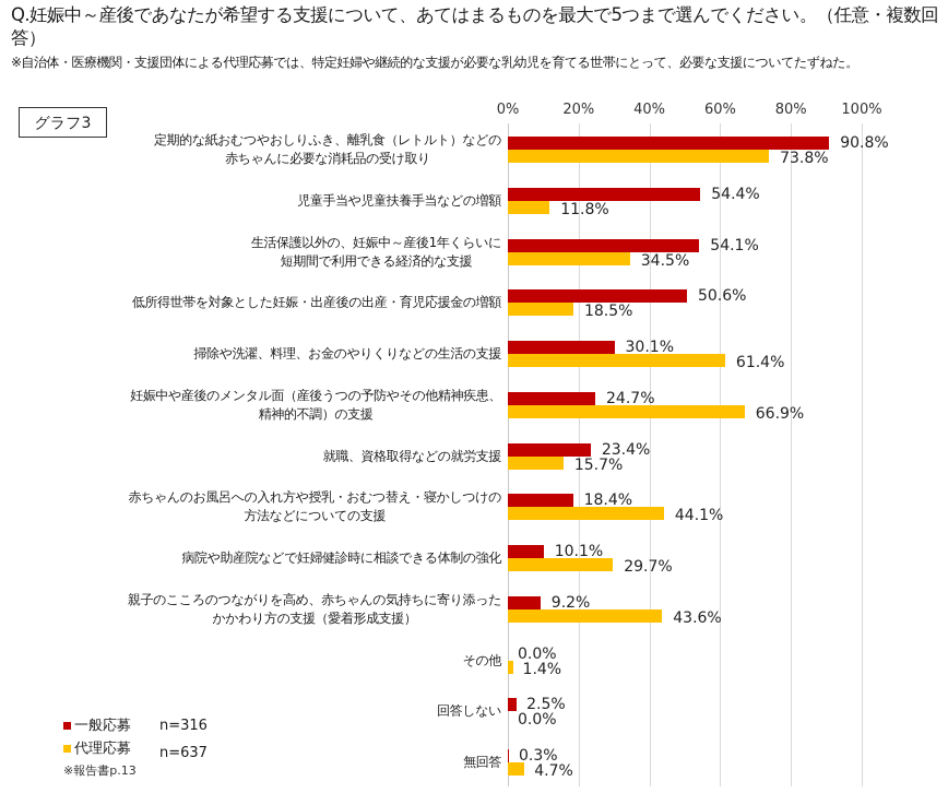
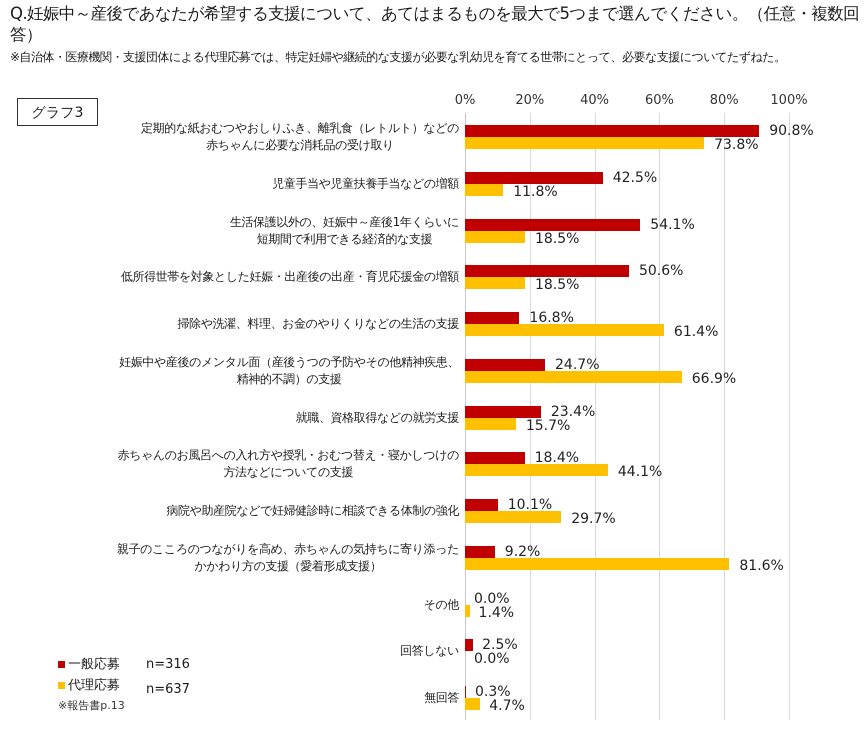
一般応募 n=316/児童手当や児童扶養手当などの増額: 54.4% -> 42.5%
代理応募 n=637/生活保護以外の、妊娠中～産後1年くらいに 短期間で利用できる経済的な支援: 34.5% -> 18.5%
一般応募 n=316/掃除や洗濯、料理、お金のやりくりなどの生活の支援: 30.1% -> 16.8%
代理応募 n=637/親子のこころのつながりを高め、赤ちゃんの気持ちに寄り添った かかわり方の支援（愛着形成支援）: 43.6% -> 81.6%
